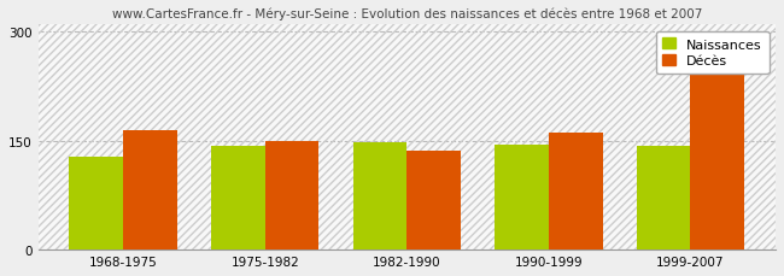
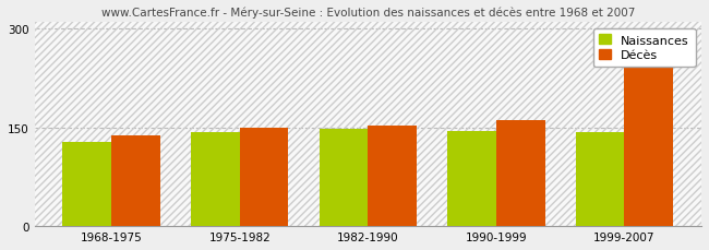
Décès/1968-1975: 164 -> 138
Décès/1982-1990: 136 -> 153
